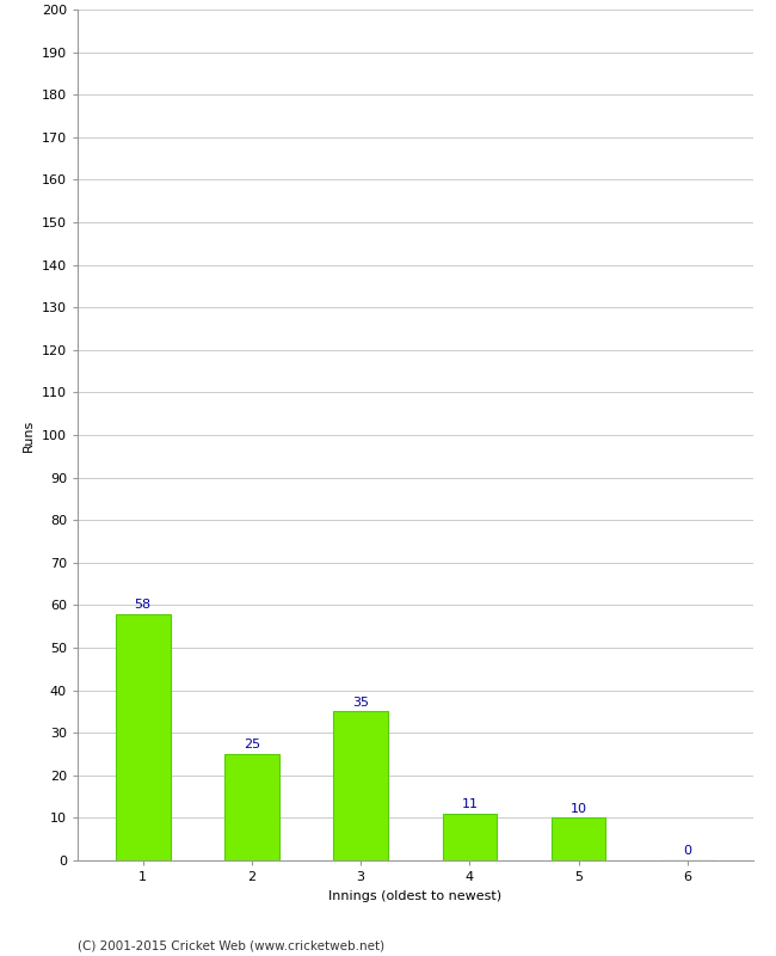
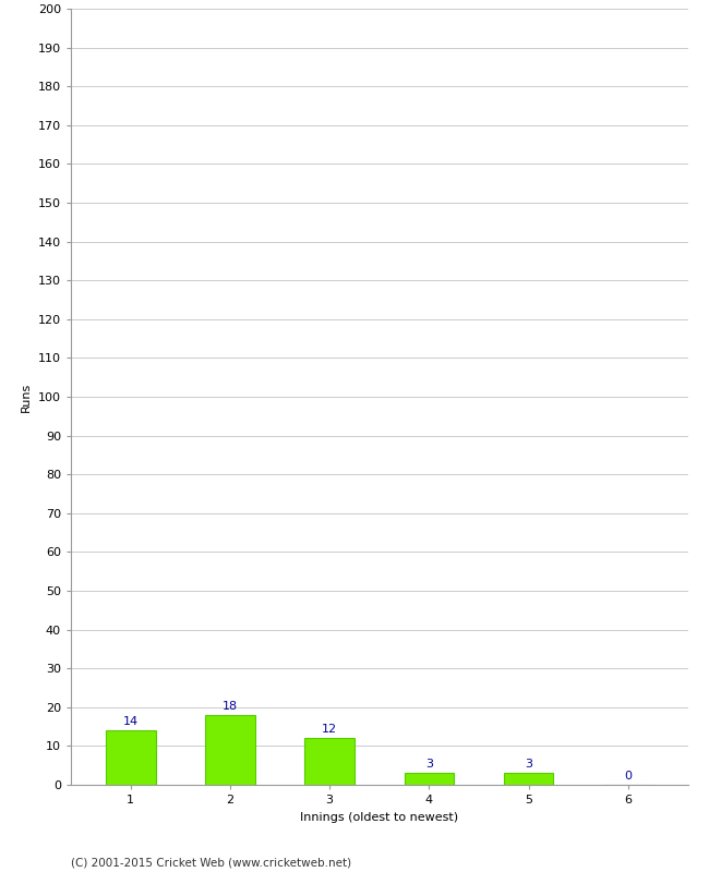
1: 58 -> 14
2: 25 -> 18
3: 35 -> 12
4: 11 -> 3
5: 10 -> 3
